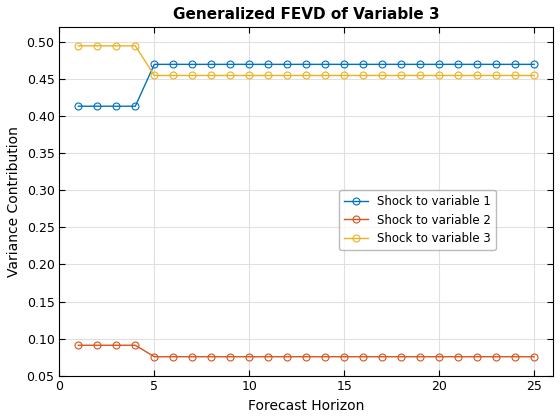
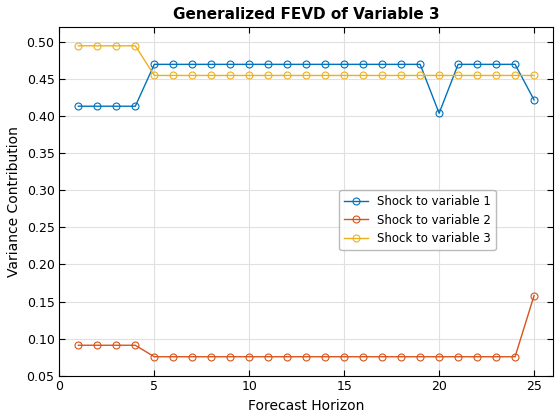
Shock to variable 1/20: 0.470 -> 0.404
Shock to variable 1/25: 0.470 -> 0.422
Shock to variable 2/25: 0.075 -> 0.158
